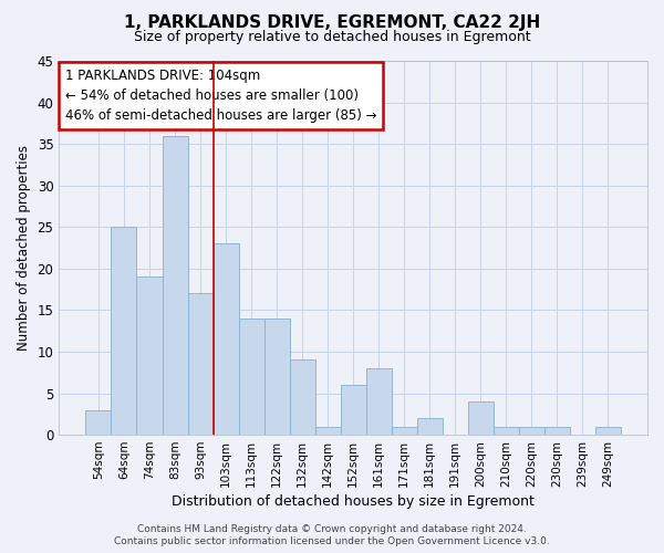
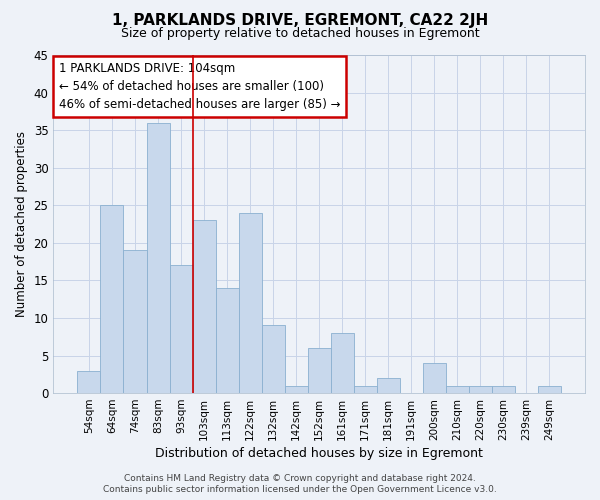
122sqm: 14 -> 24
